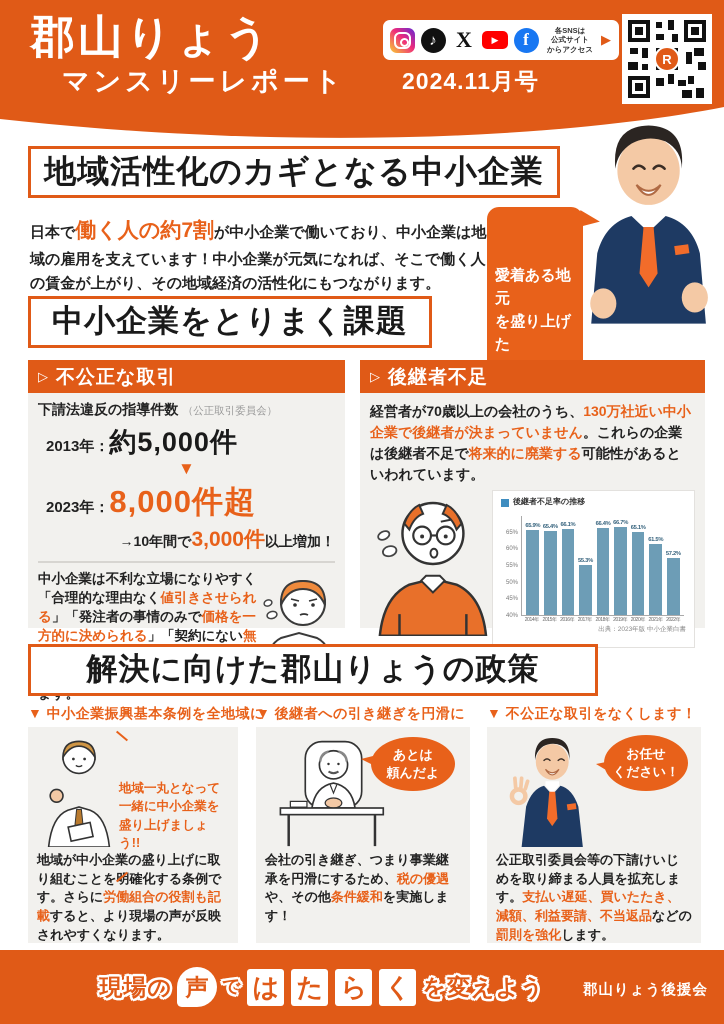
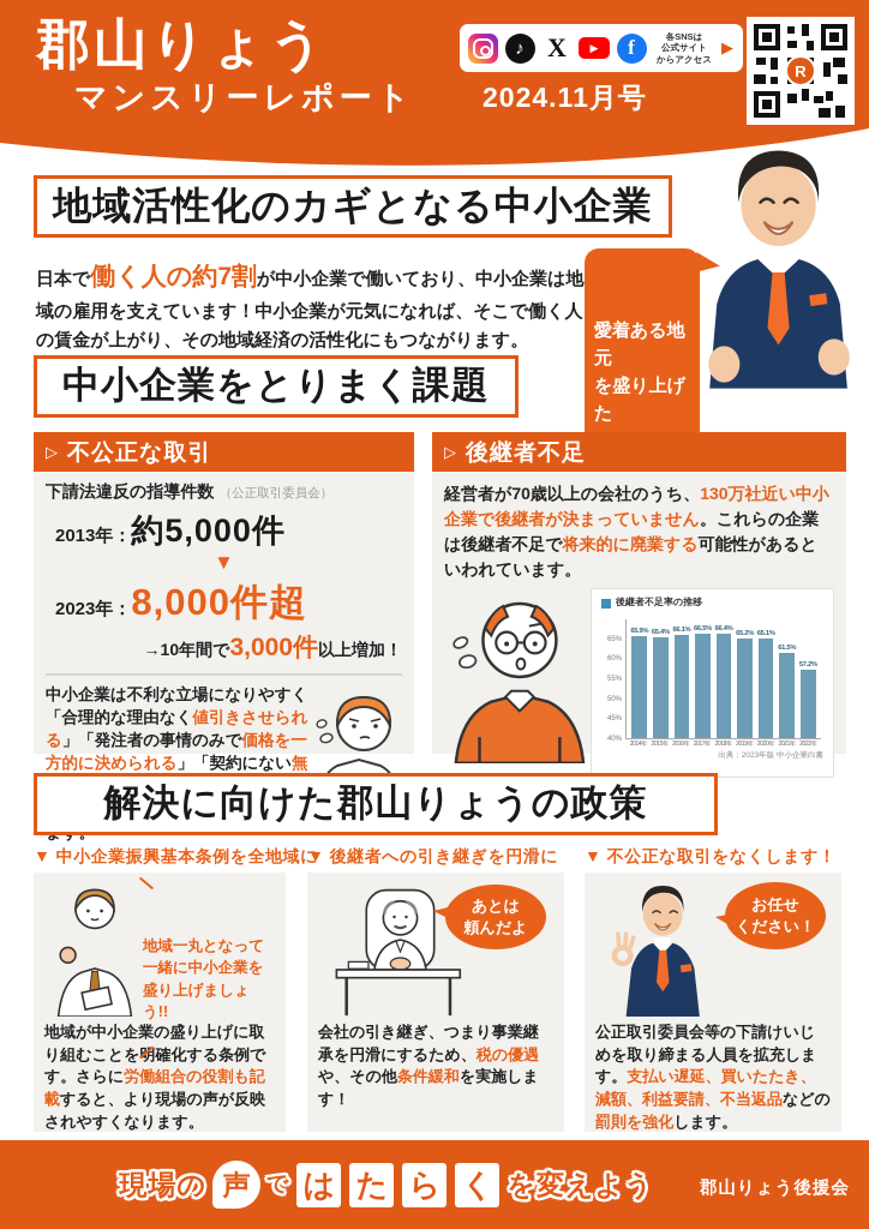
2017年: 55.3% -> 66.5%
2019年: 66.7% -> 65.2%
